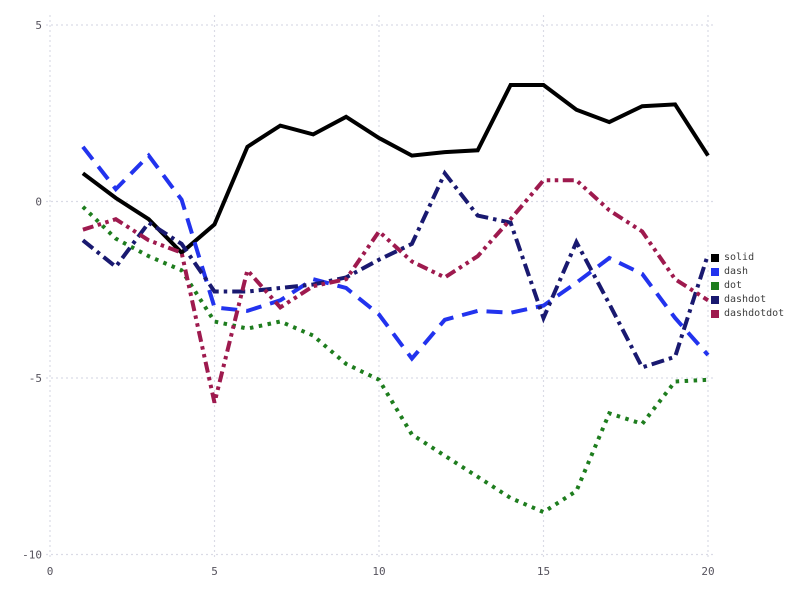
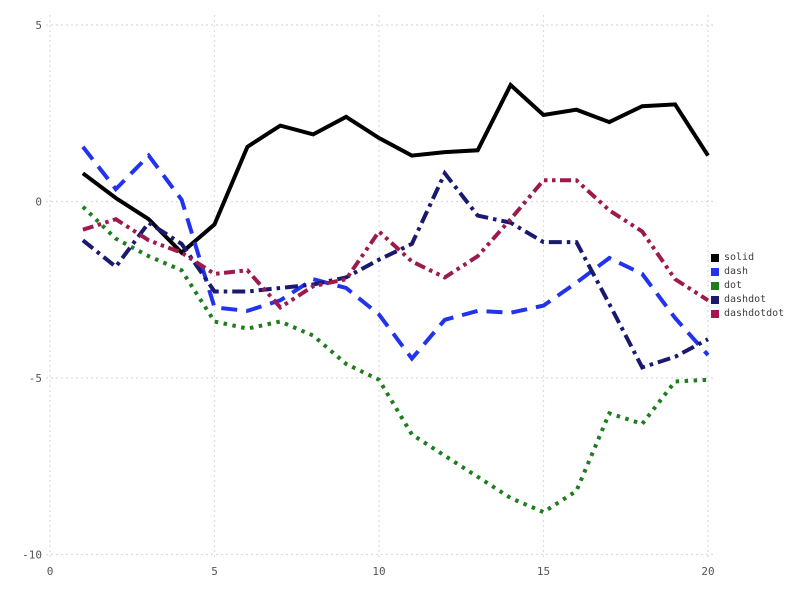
dashdotdot/5: -5.7 -> -2.0
solid/15: 3.3 -> 2.5
dashdot/15: -3.3 -> -1.1
dashdot/20: -1.5 -> -3.9
